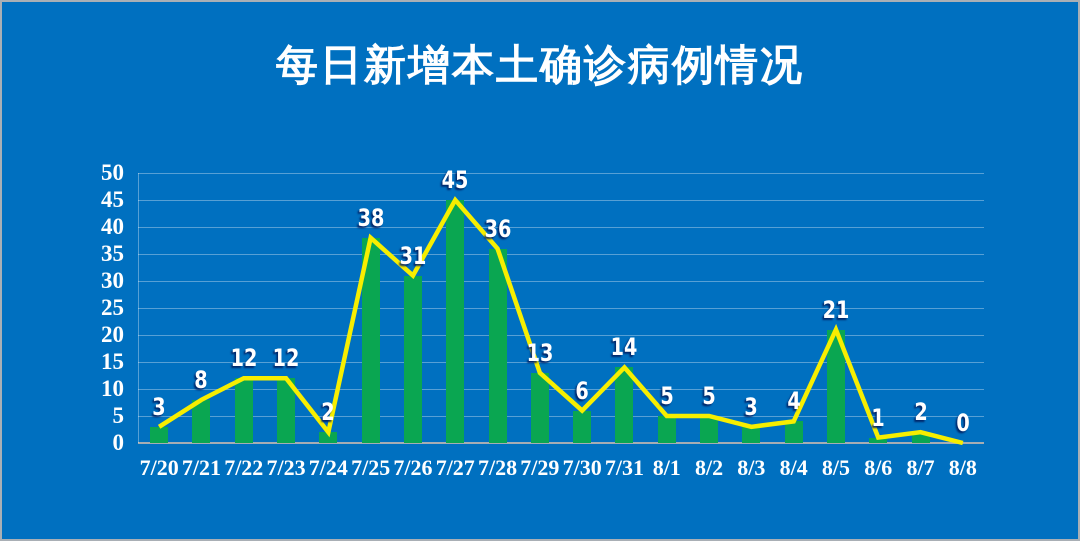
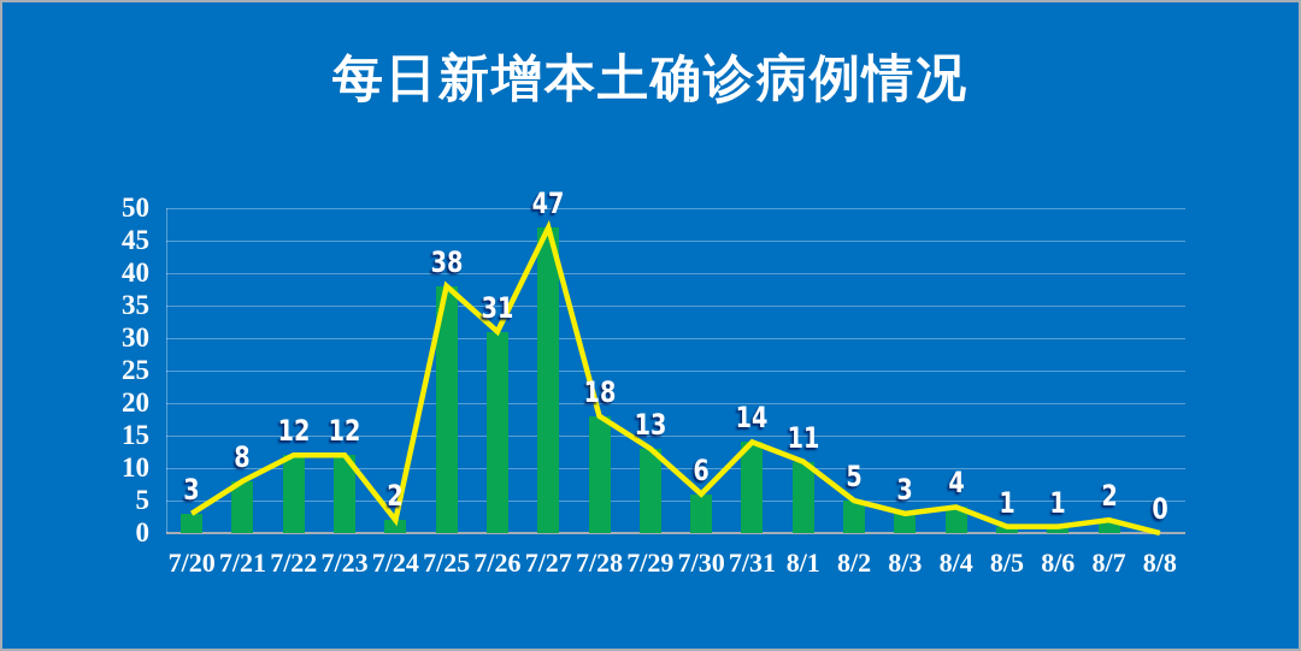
7/27: 45 -> 47
7/28: 36 -> 18
8/1: 5 -> 11
8/5: 21 -> 1
